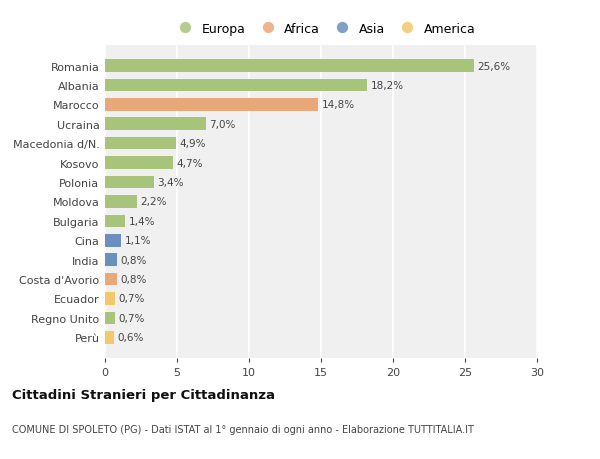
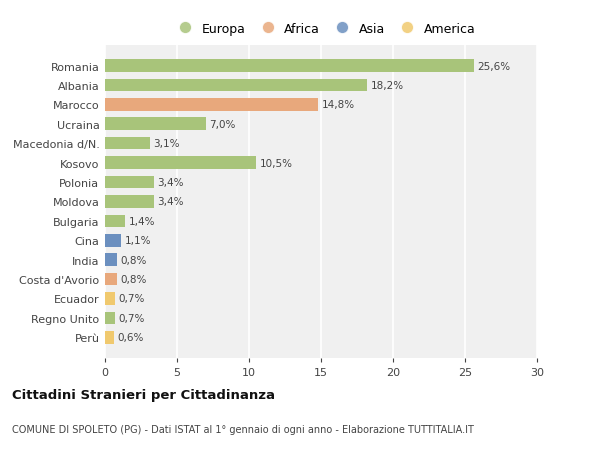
Macedonia d/N.: 4,9% -> 3,1%
Kosovo: 4,7% -> 10,5%
Moldova: 2,2% -> 3,4%
